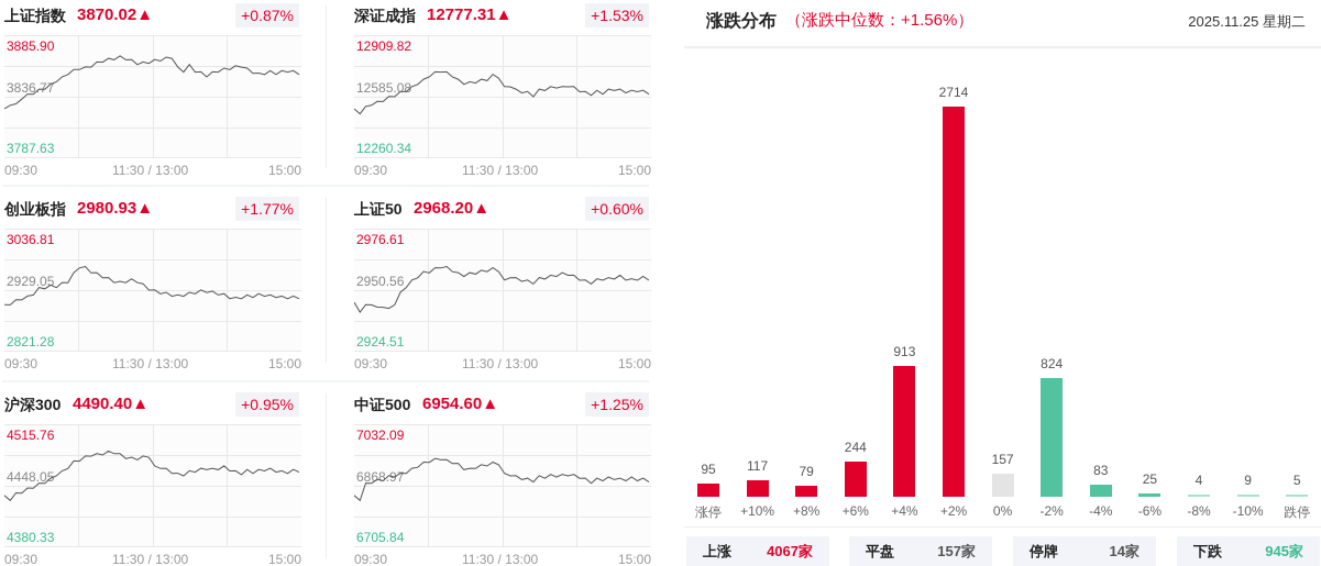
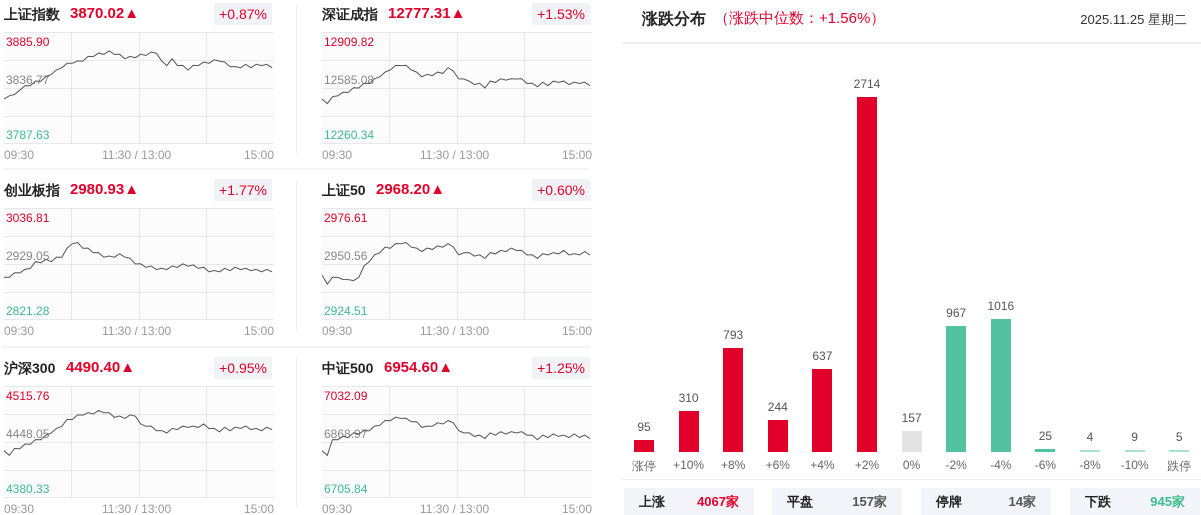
+10%: 117 -> 310
+8%: 79 -> 793
+4%: 913 -> 637
-2%: 824 -> 967
-4%: 83 -> 1016
